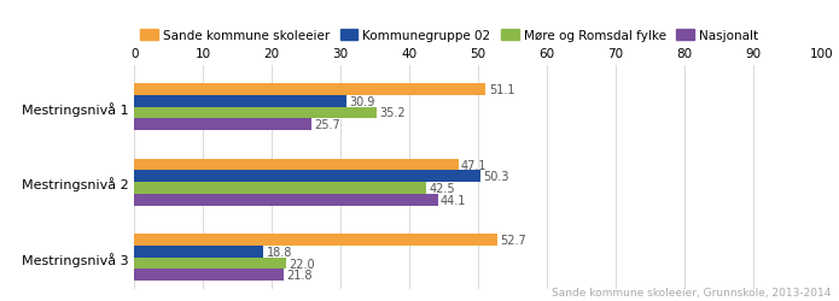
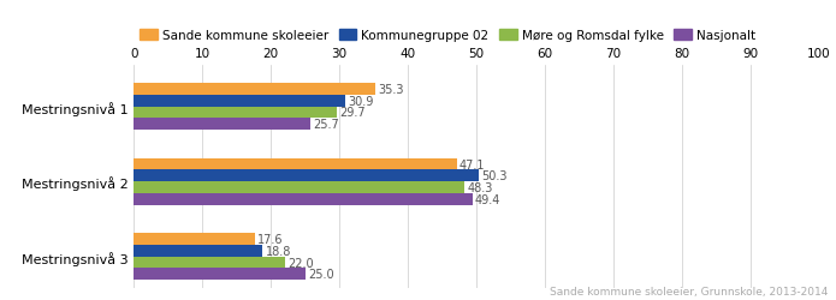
Sande kommune skoleeier/Mestringsnivå 1: 51.1 -> 35.3
Møre og Romsdal fylke/Mestringsnivå 1: 35.2 -> 29.7
Møre og Romsdal fylke/Mestringsnivå 2: 42.5 -> 48.3
Nasjonalt/Mestringsnivå 2: 44.1 -> 49.4
Sande kommune skoleeier/Mestringsnivå 3: 52.7 -> 17.6
Nasjonalt/Mestringsnivå 3: 21.8 -> 25.0
